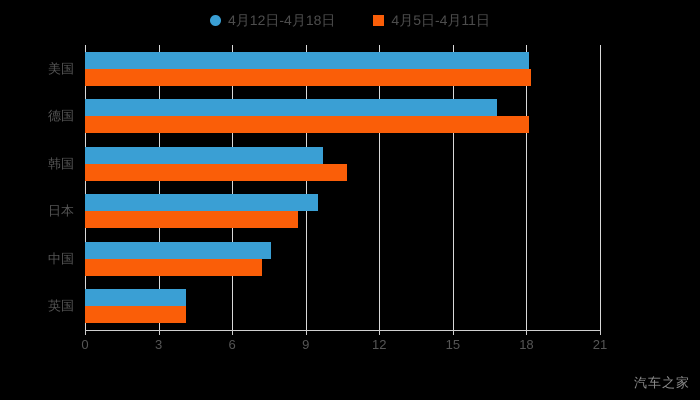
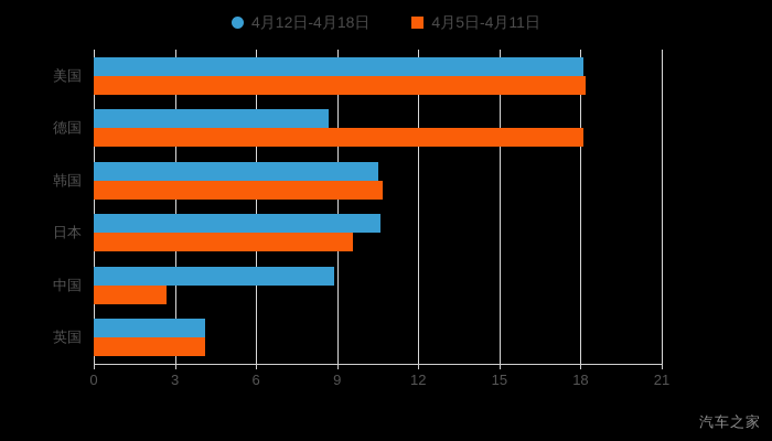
4月12日-4月18日/德国: 16.8 -> 8.7
4月12日-4月18日/韩国: 9.7 -> 10.5
4月12日-4月18日/日本: 9.5 -> 10.6
4月5日-4月11日/日本: 8.7 -> 9.6
4月12日-4月18日/中国: 7.6 -> 8.9
4月5日-4月11日/中国: 7.2 -> 2.7
